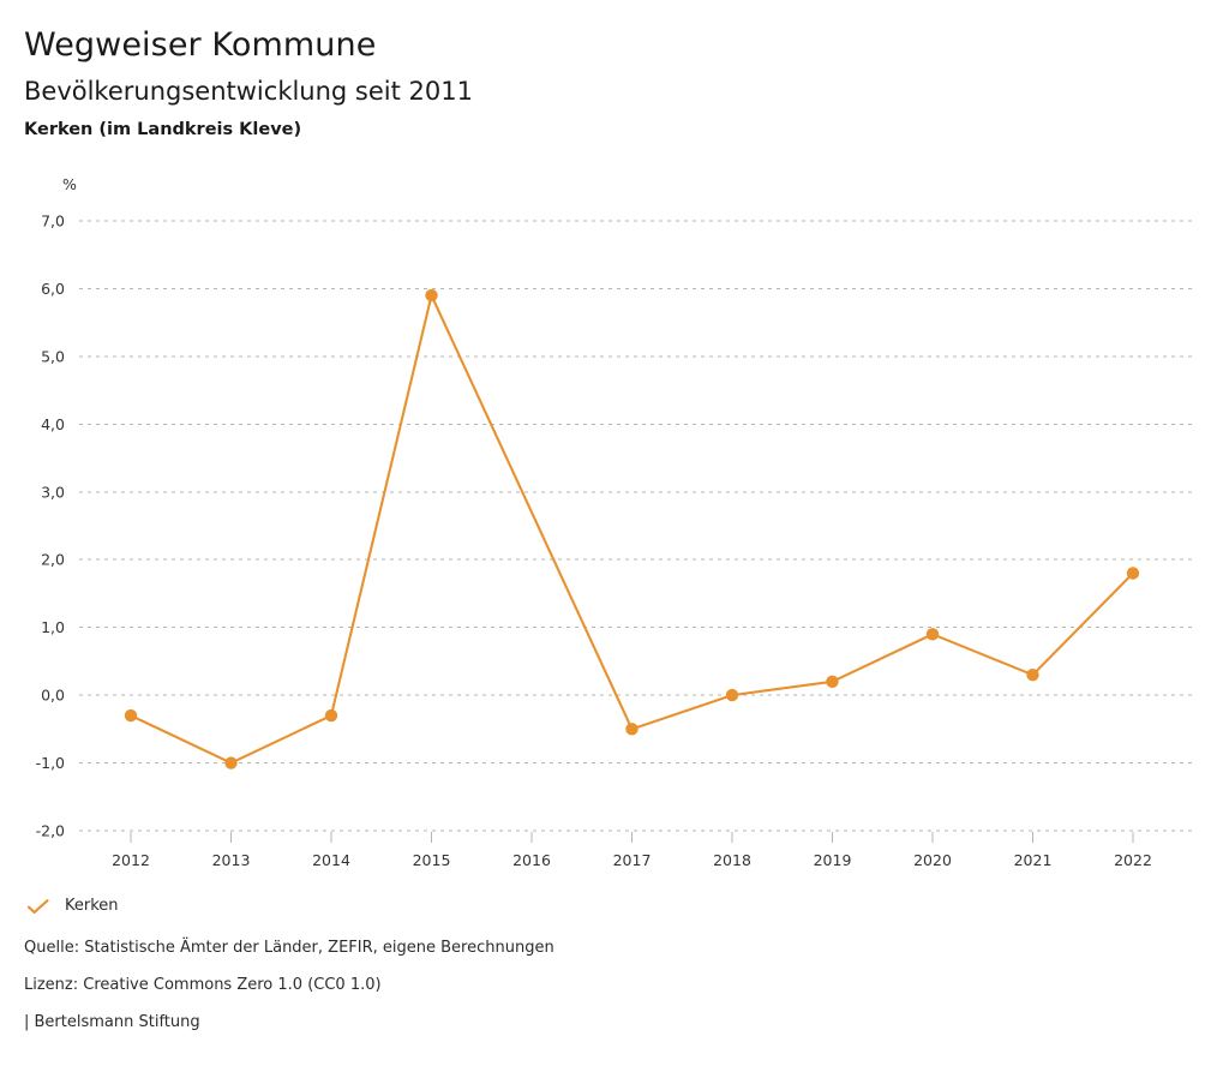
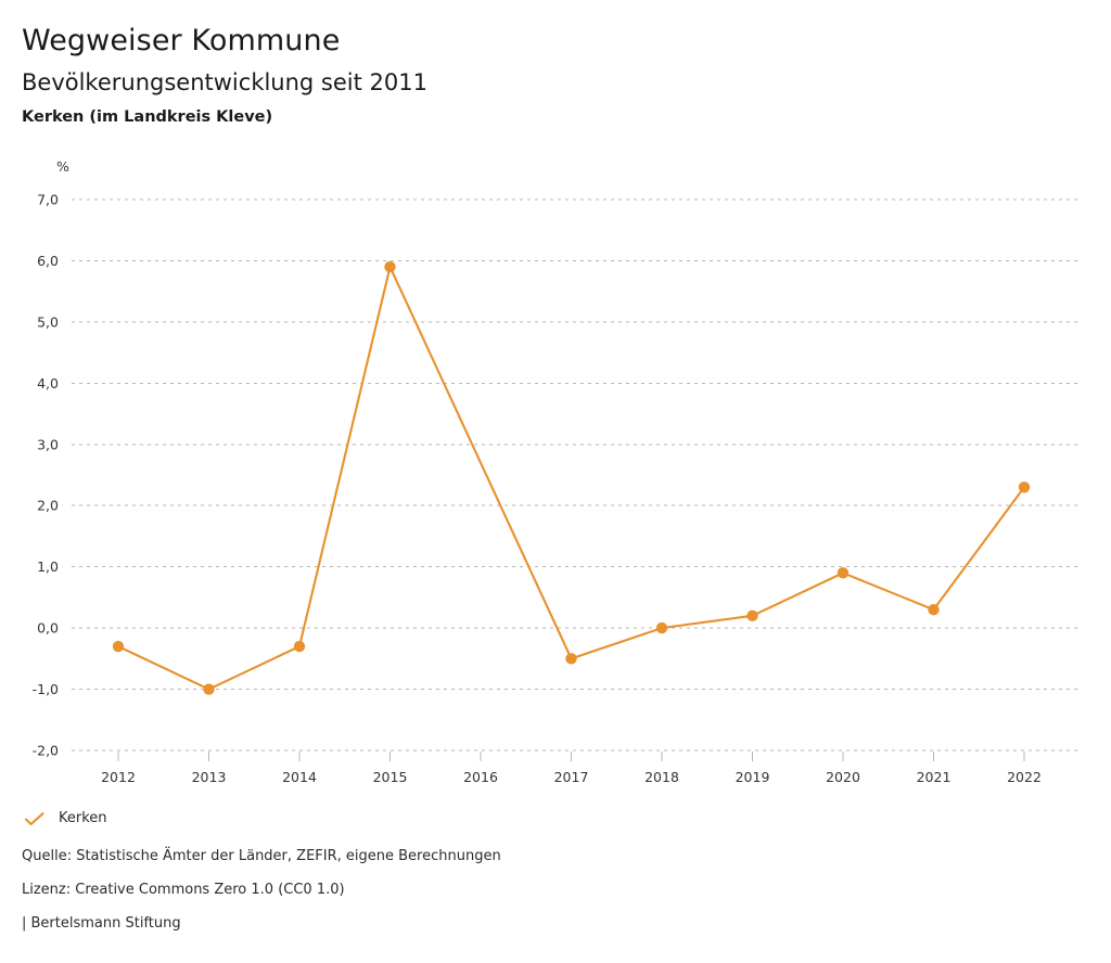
2022: 1,8 -> 2,3
